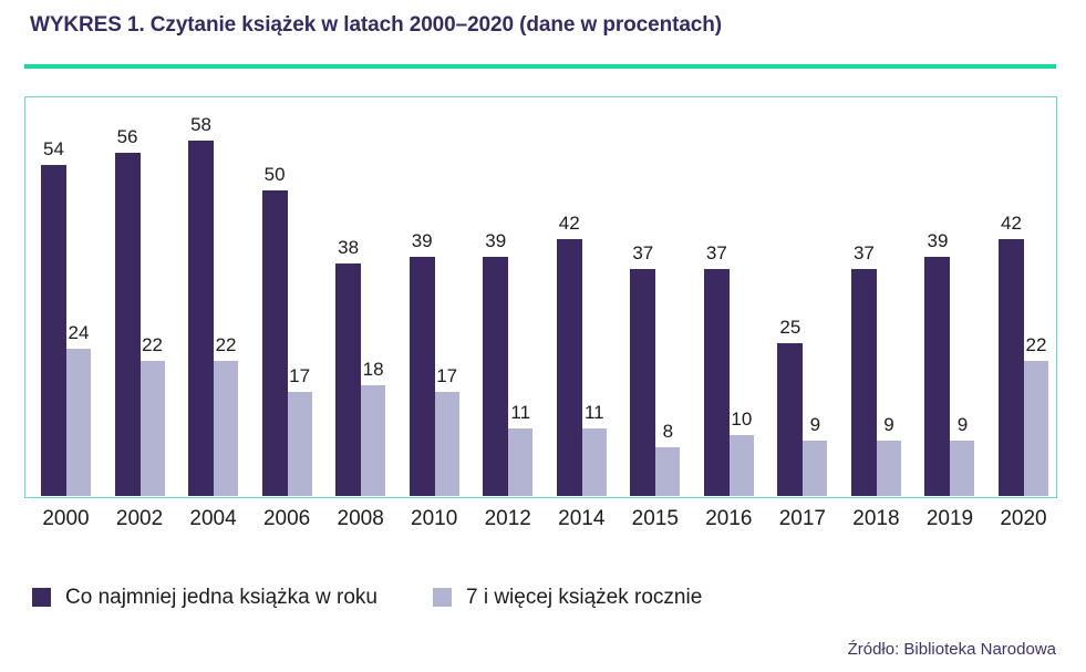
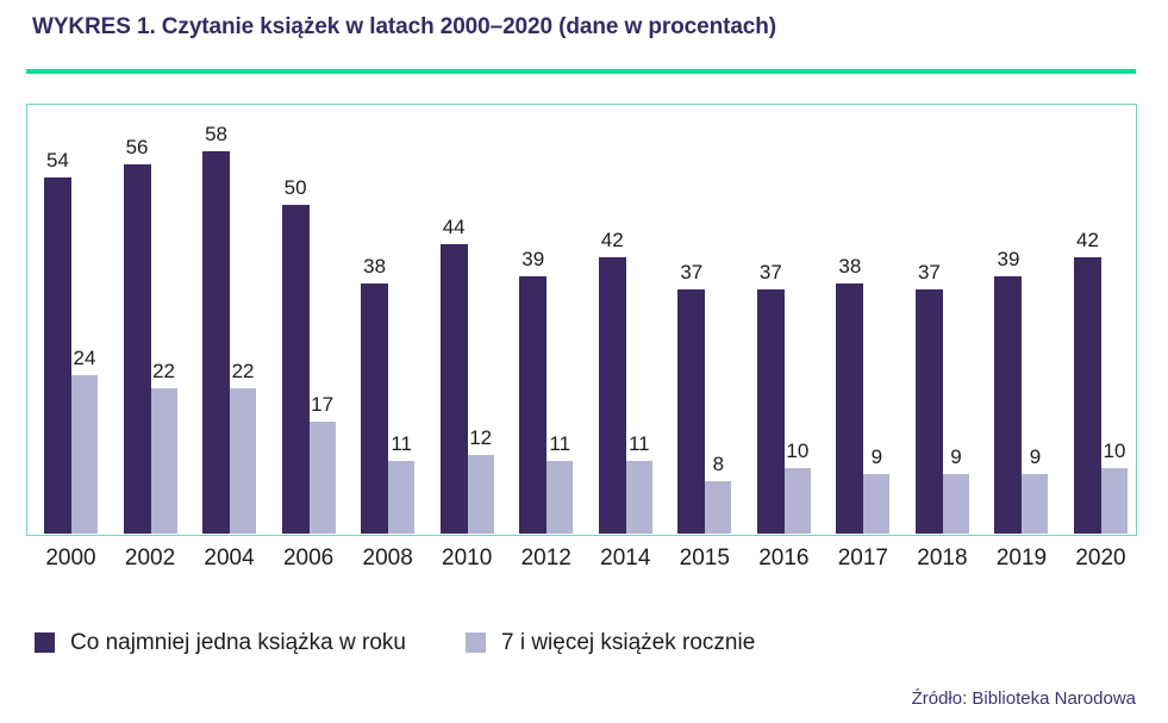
7 i więcej książek rocznie/2008: 18 -> 11
Co najmniej jedna książka w roku/2010: 39 -> 44
7 i więcej książek rocznie/2010: 17 -> 12
Co najmniej jedna książka w roku/2017: 25 -> 38
7 i więcej książek rocznie/2020: 22 -> 10
